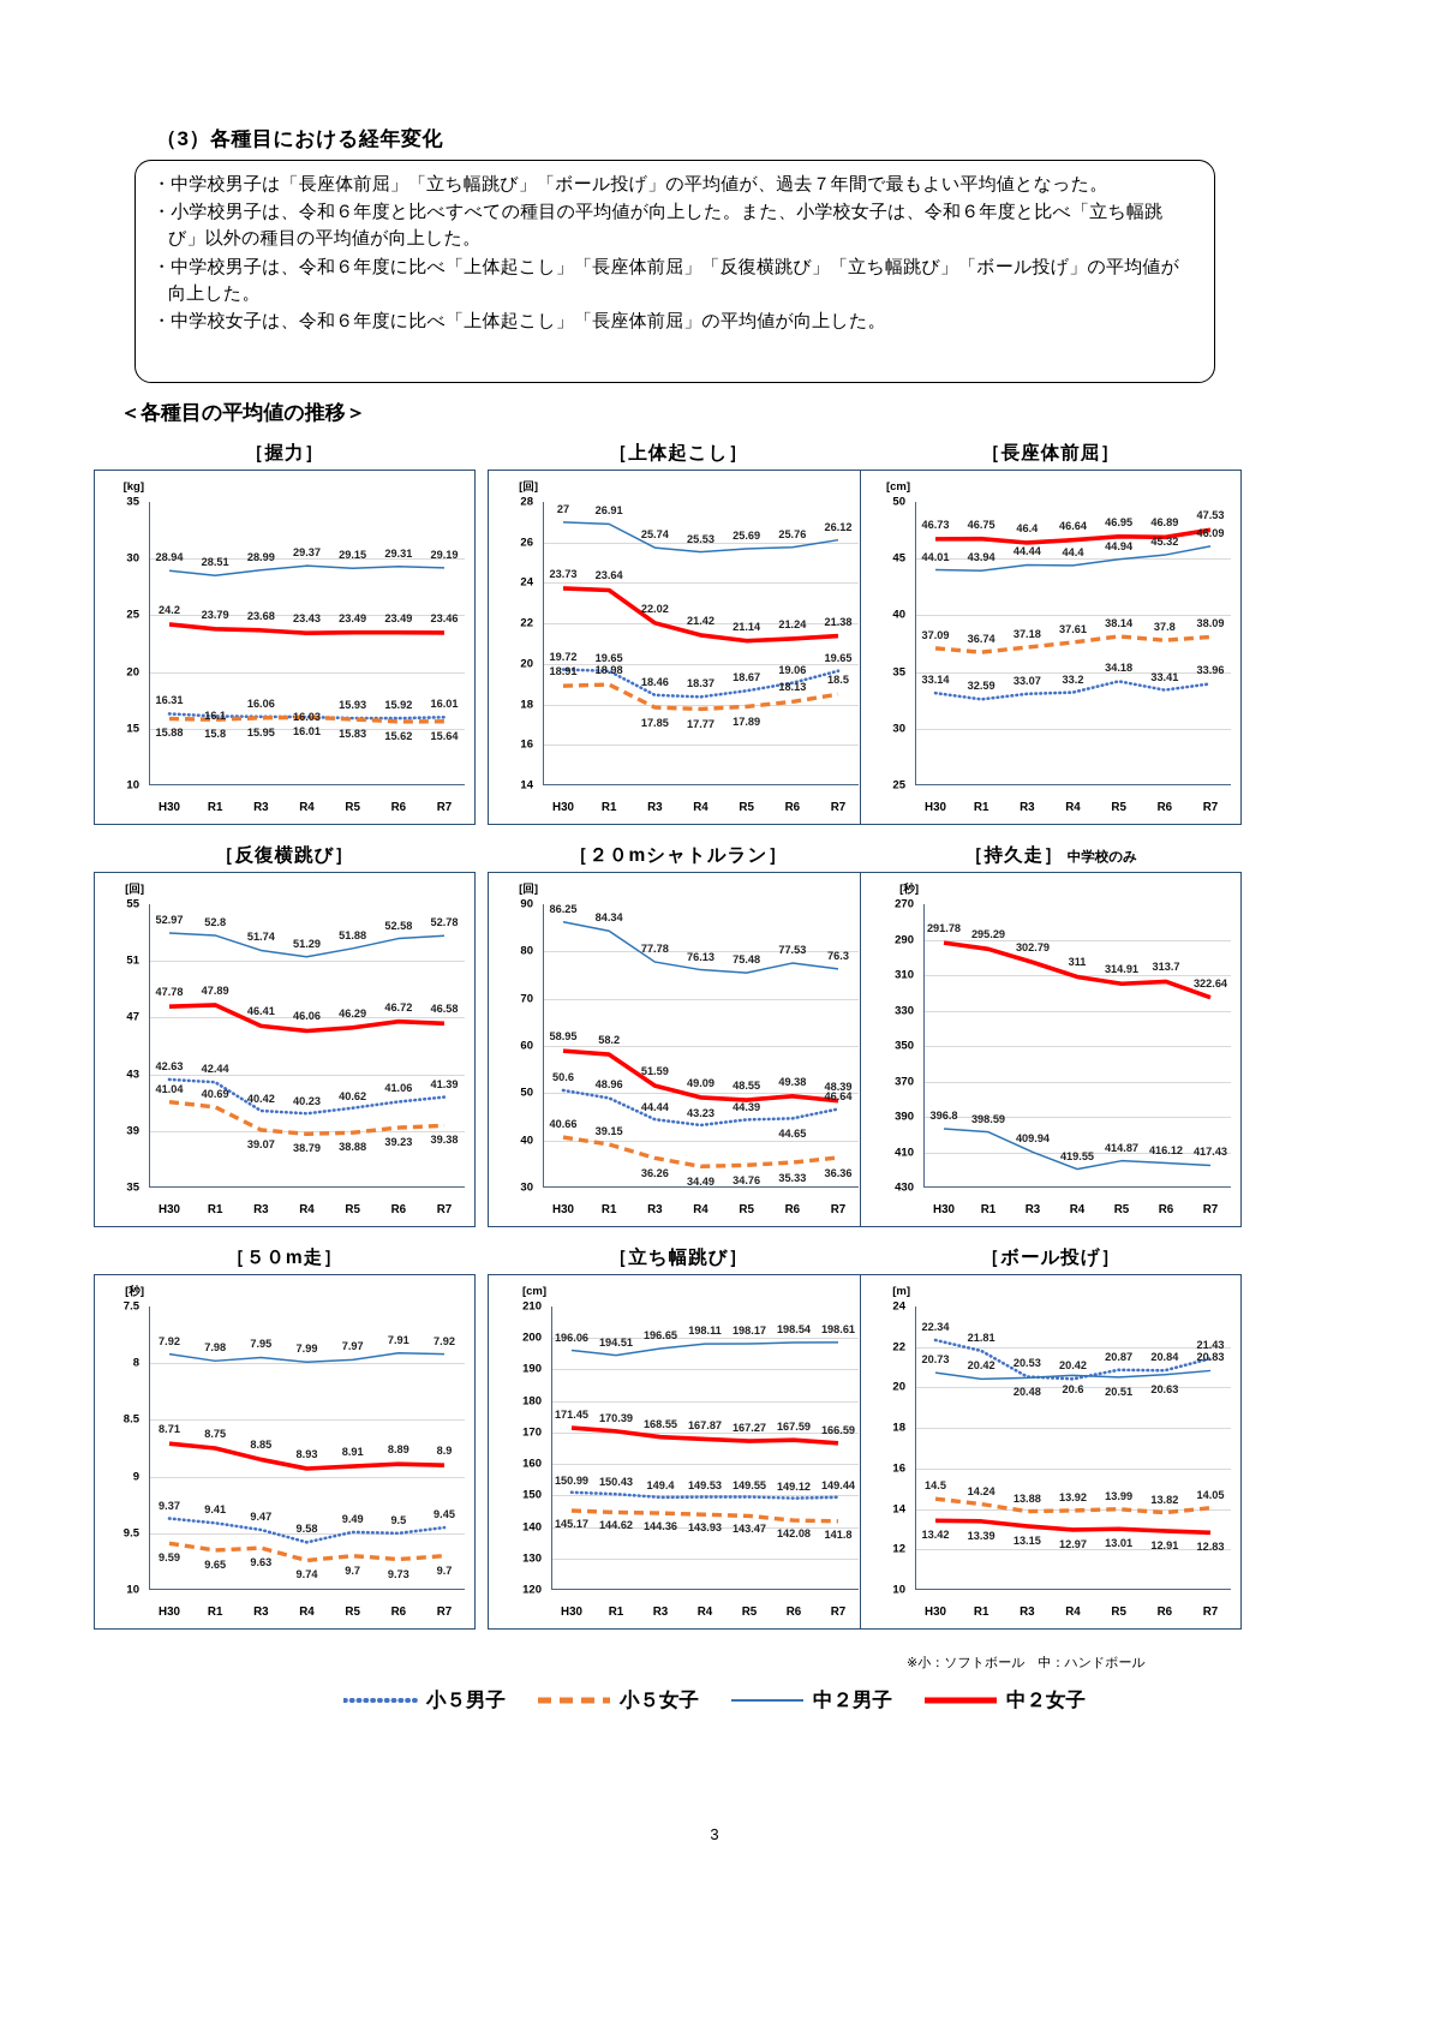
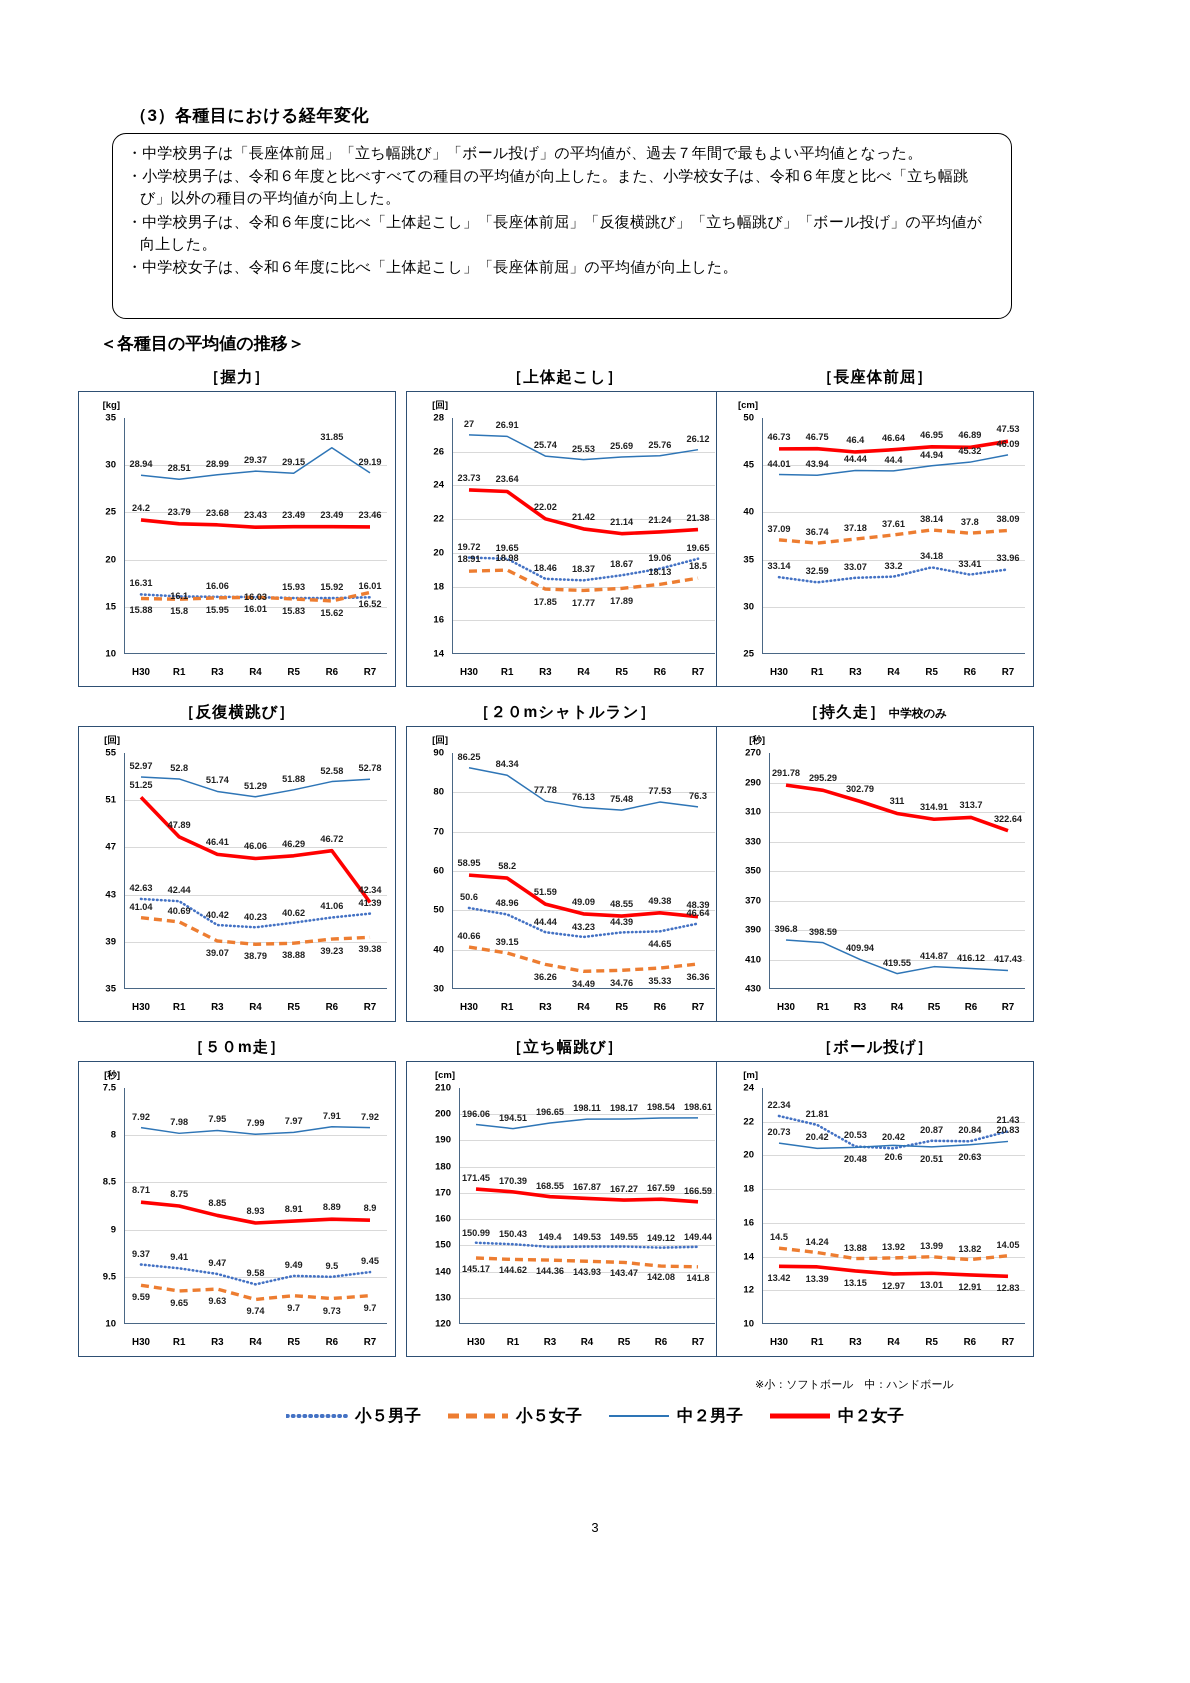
［握力］/中２男子/R6: 29.31 -> 31.85
［握力］/小５女子/R7: 15.64 -> 16.52
［反復横跳び］/中２女子/H30: 47.78 -> 51.25
［反復横跳び］/中２女子/R7: 46.58 -> 42.34
